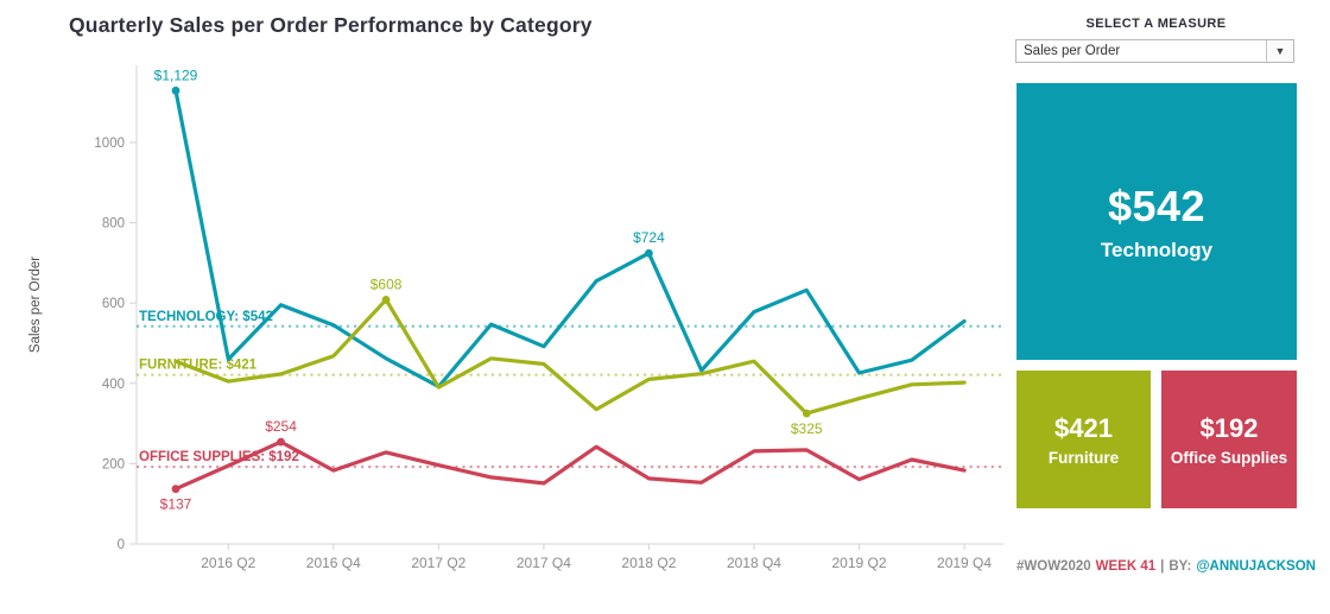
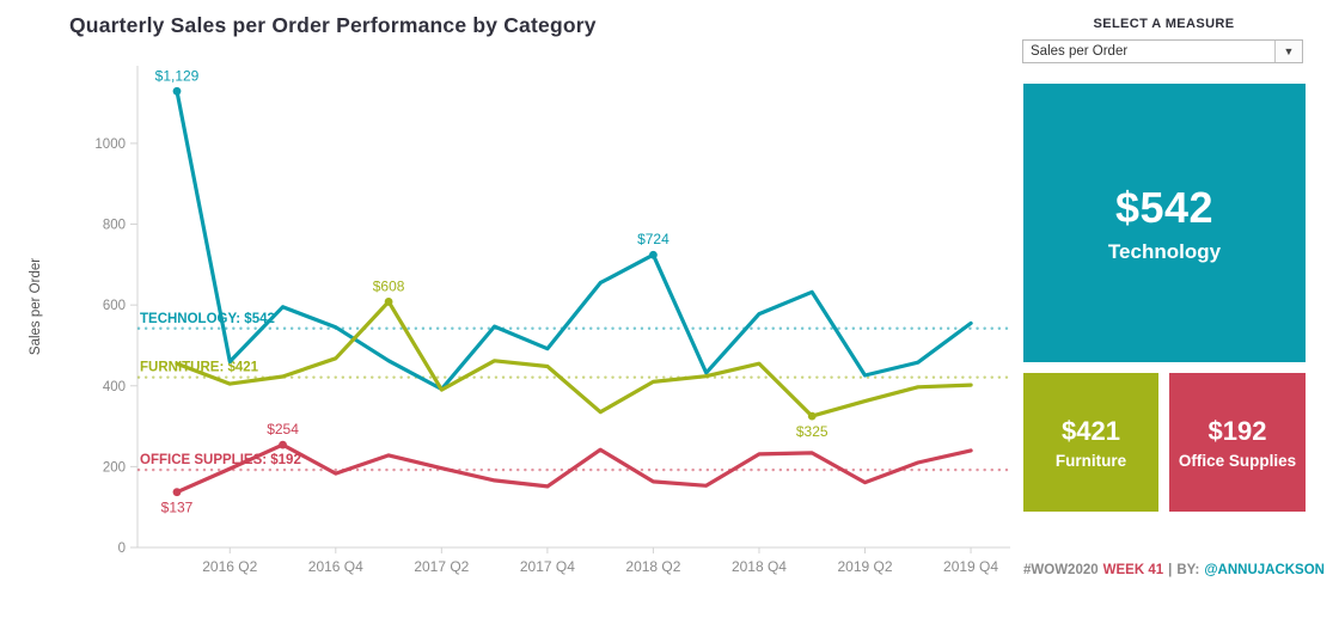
Office Supplies/2019 Q4: 180 -> 240
